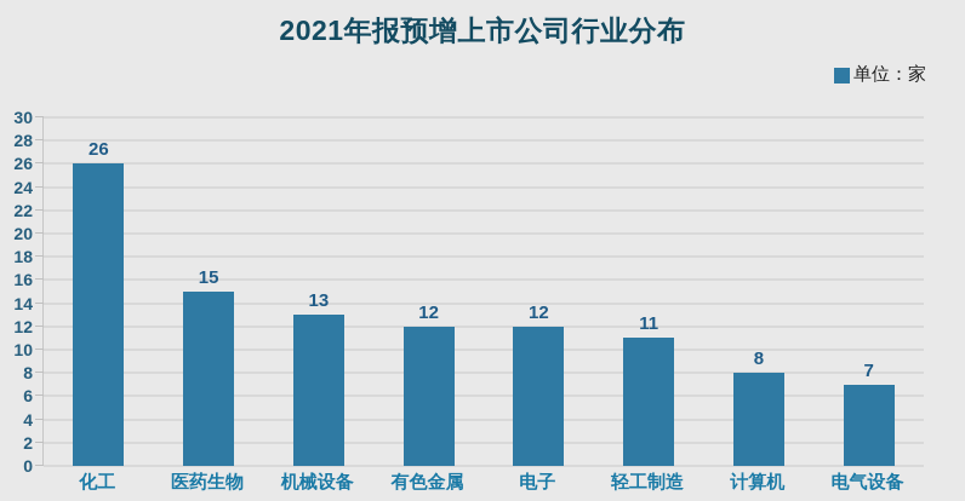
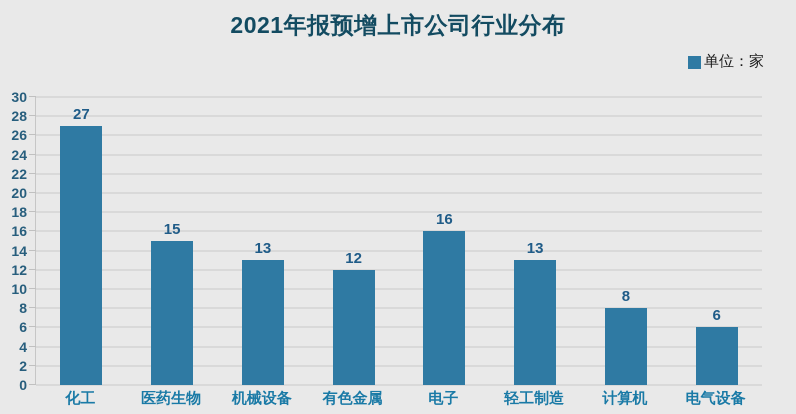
化工: 26 -> 27
电子: 12 -> 16
轻工制造: 11 -> 13
电气设备: 7 -> 6
